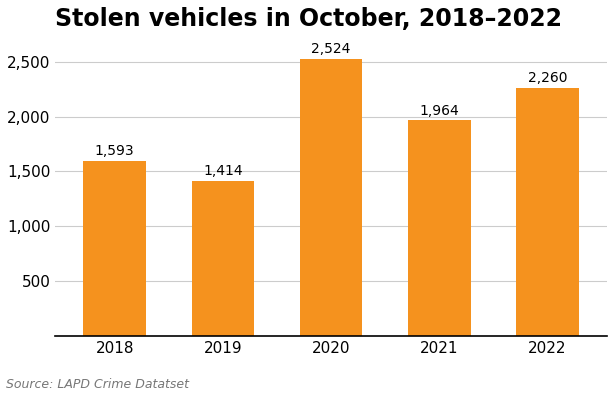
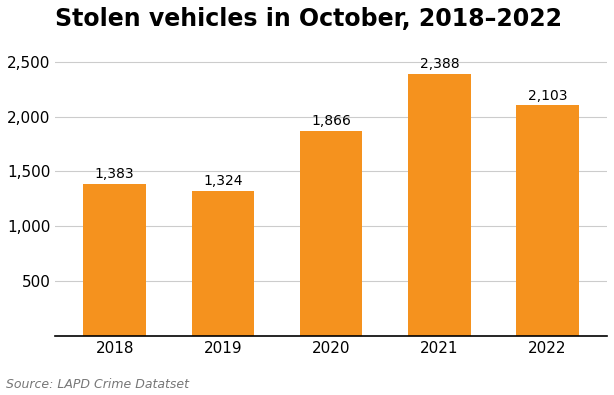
2018: 1,593 -> 1,383
2019: 1,414 -> 1,324
2020: 2,524 -> 1,866
2021: 1,964 -> 2,388
2022: 2,260 -> 2,103
